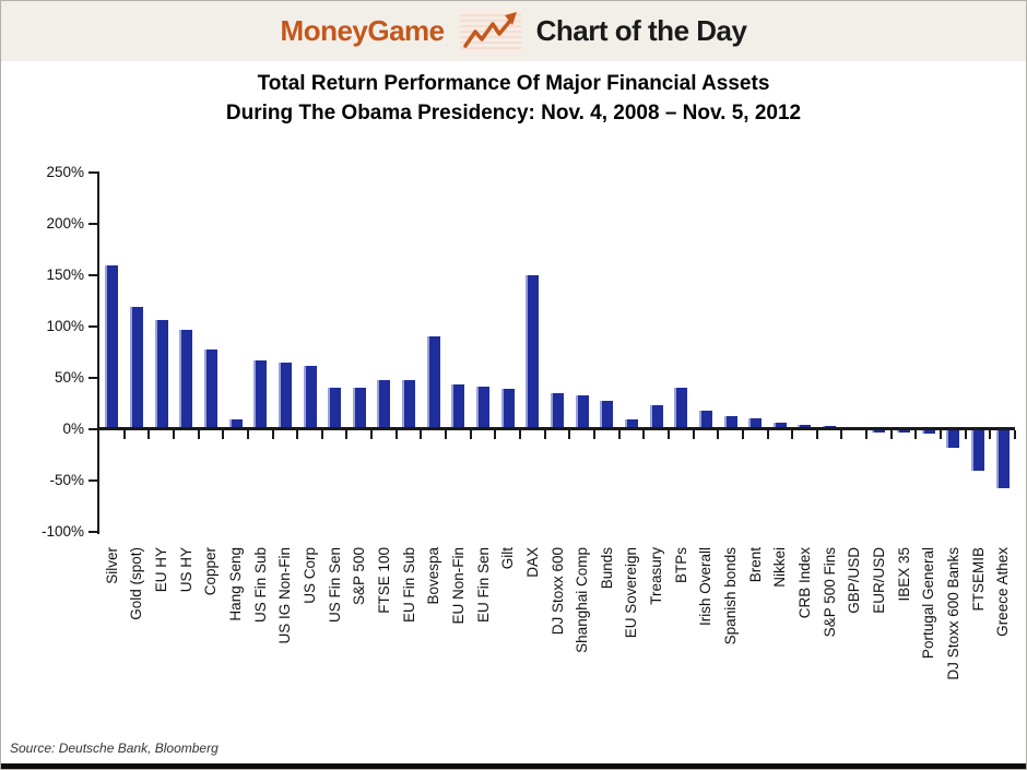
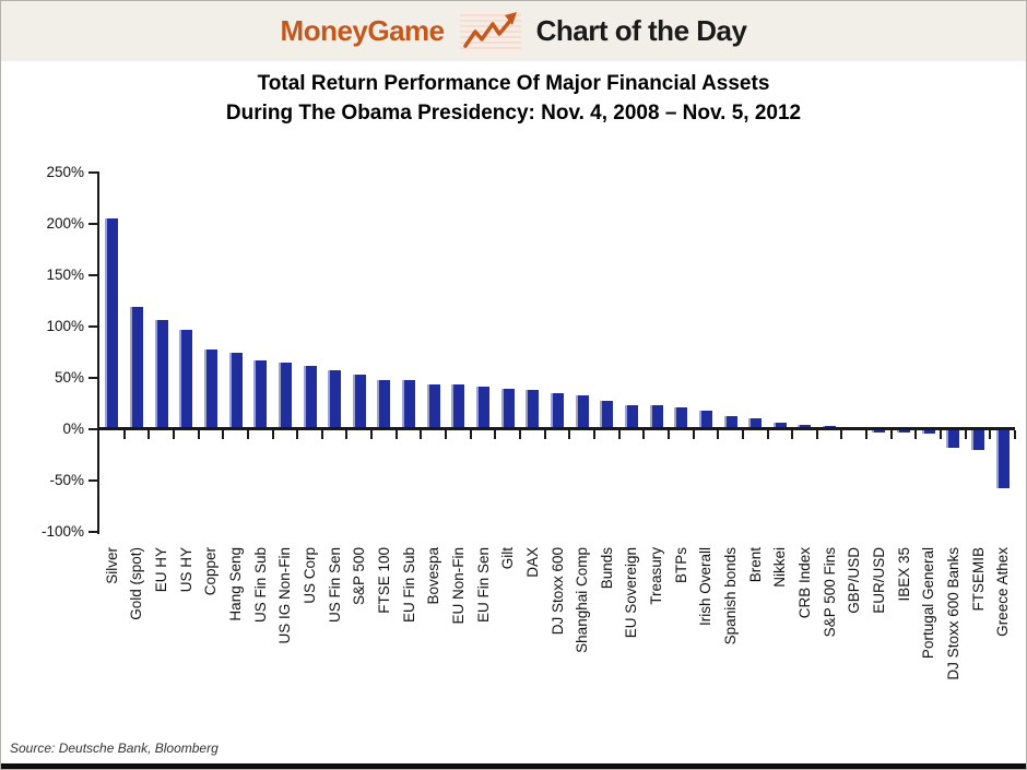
Silver: 160% -> 200%
Hang Seng: 10% -> 80%
US Fin Sen: 40% -> 60%
S&P 500: 40% -> 50%
Bovespa: 90% -> 40%
DAX: 150% -> 40%
EU Sovereign: 10% -> 20%
BTPs: 40% -> 20%
FTSEMIB: -40% -> -20%
